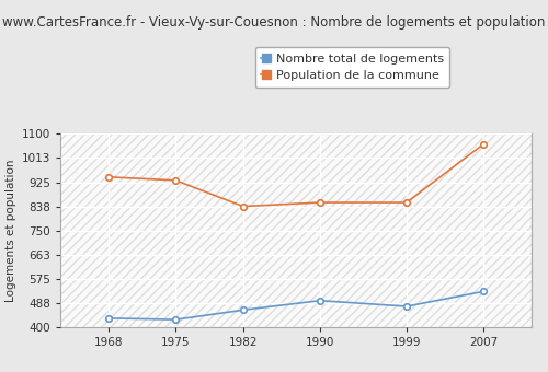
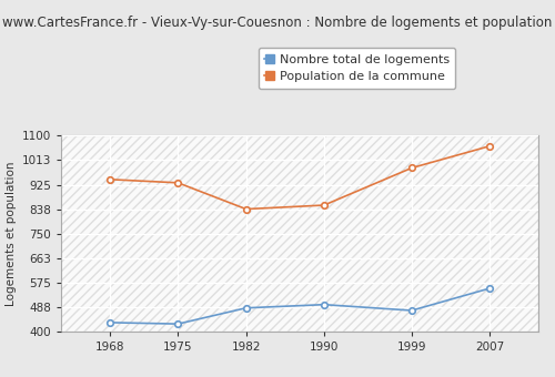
Nombre total de logements/1982: 463 -> 485
Population de la commune/1999: 852 -> 985
Nombre total de logements/2007: 530 -> 555
